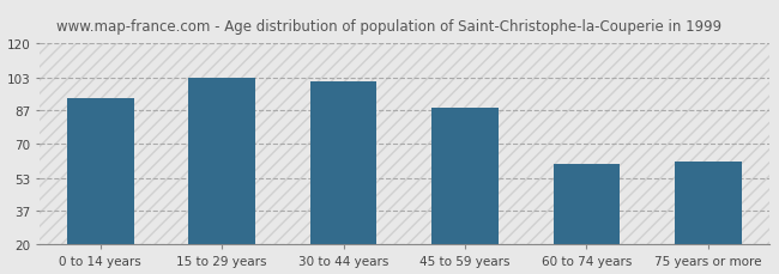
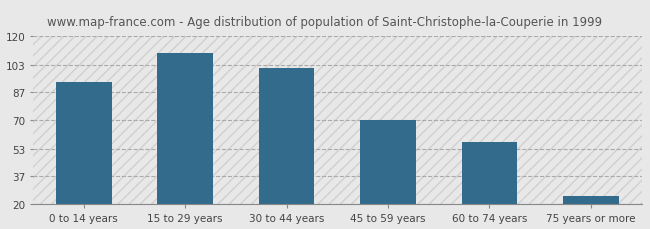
15 to 29 years: 103 -> 110
45 to 59 years: 88 -> 70
60 to 74 years: 60 -> 57
75 years or more: 61 -> 25
